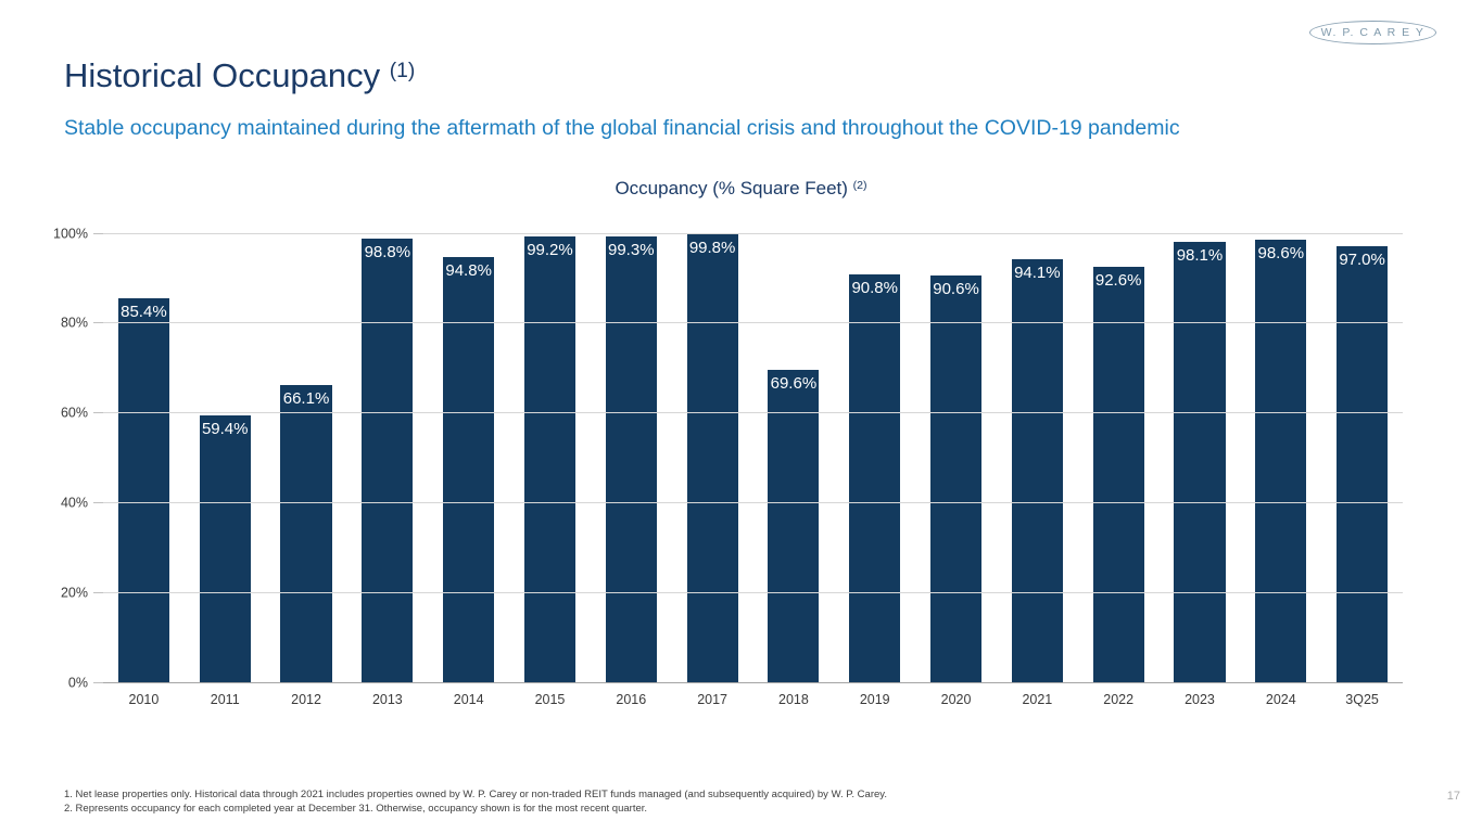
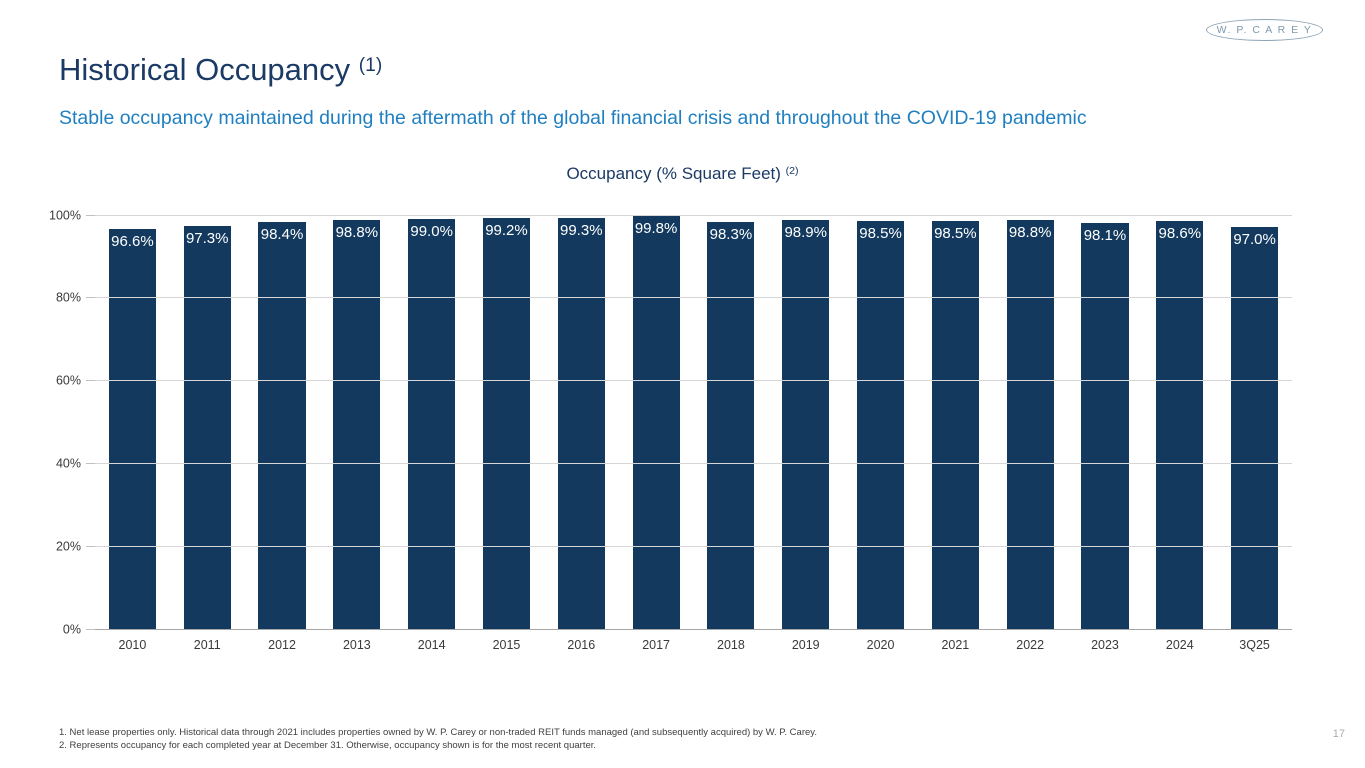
2010: 85.4% -> 96.6%
2011: 59.4% -> 97.3%
2012: 66.1% -> 98.4%
2014: 94.8% -> 99.0%
2018: 69.6% -> 98.3%
2019: 90.8% -> 98.9%
2020: 90.6% -> 98.5%
2021: 94.1% -> 98.5%
2022: 92.6% -> 98.8%
